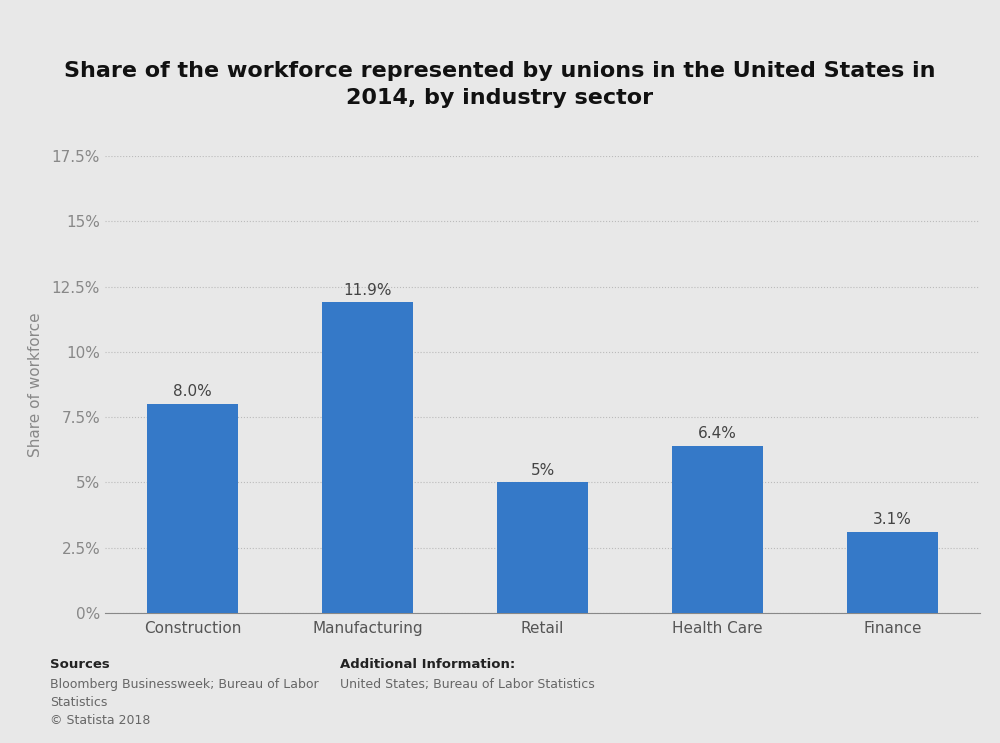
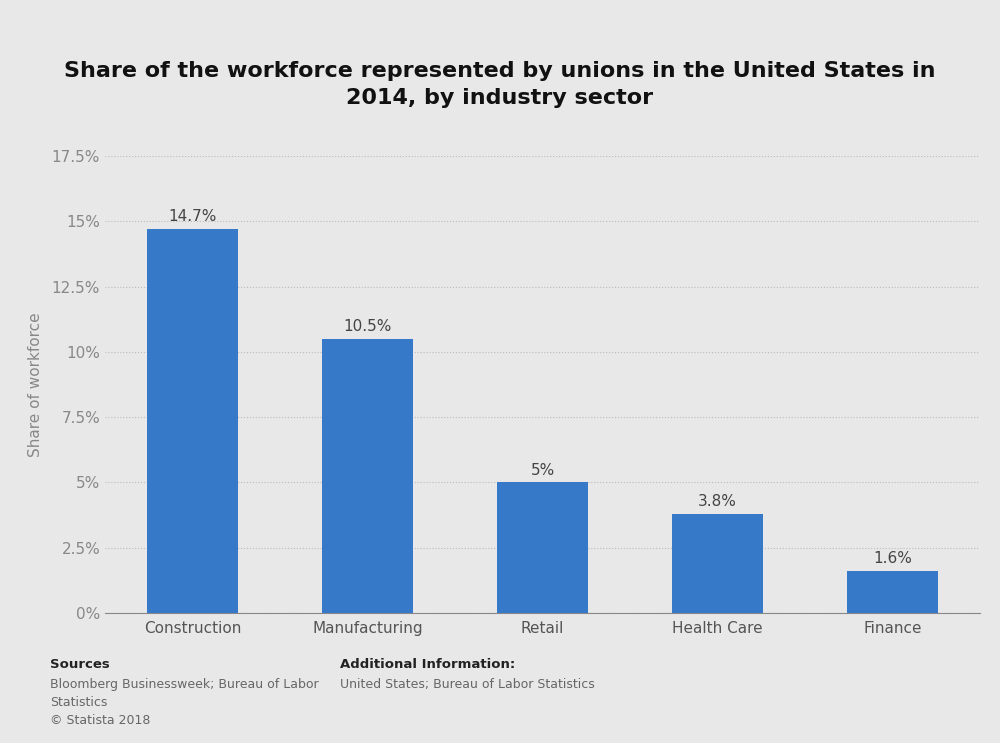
Construction: 8.0% -> 14.7%
Manufacturing: 11.9% -> 10.5%
Health Care: 6.4% -> 3.8%
Finance: 3.1% -> 1.6%
